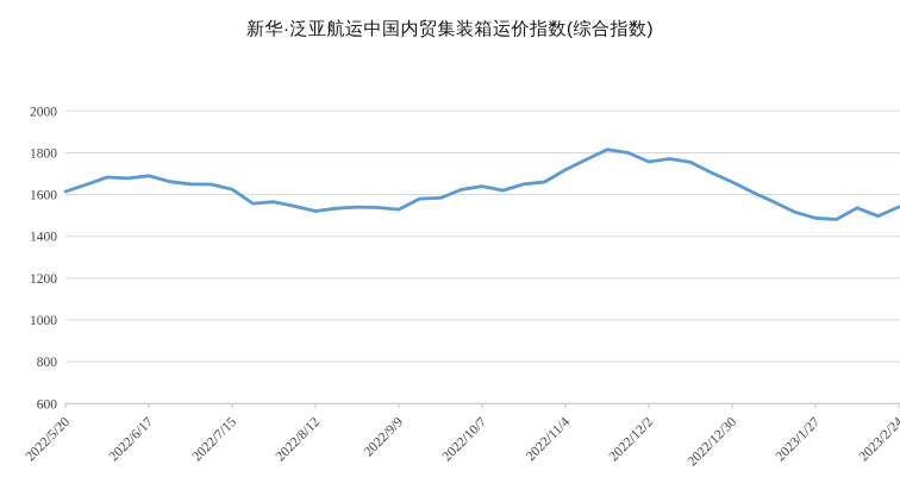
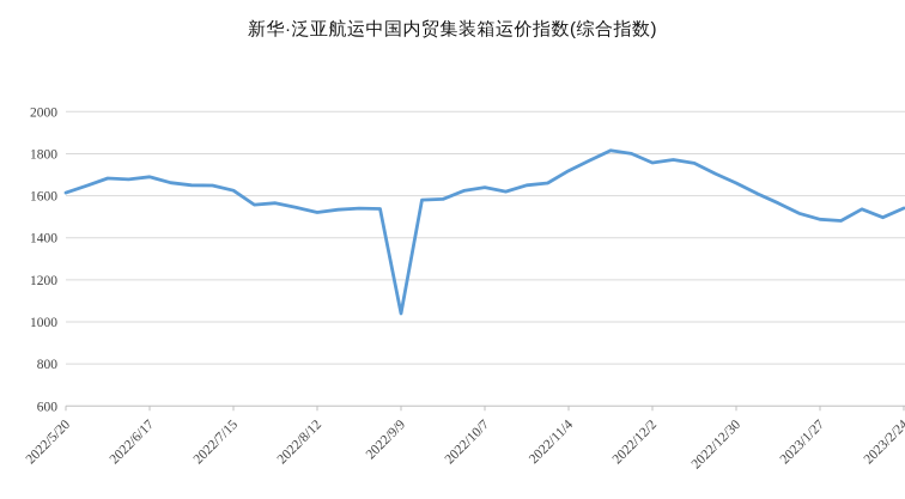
2022/9/9: 1530 -> 1040
